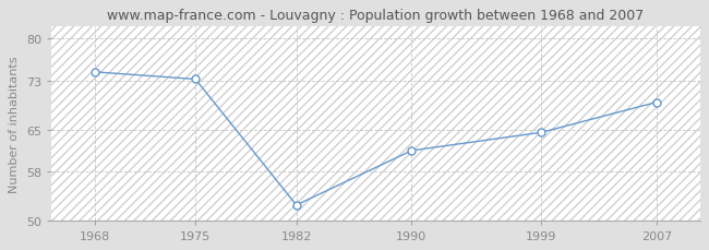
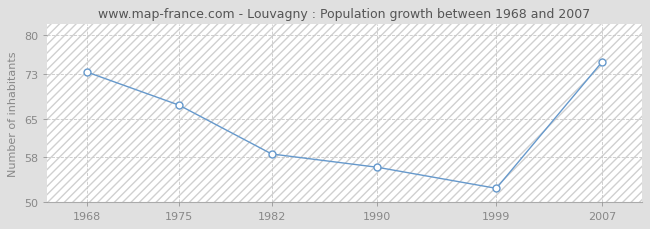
1968: 74.5 -> 73.4
1975: 73.3 -> 67.4
1982: 52.5 -> 58.6
1990: 61.5 -> 56.2
1999: 64.5 -> 52.4
2007: 69.5 -> 75.2
